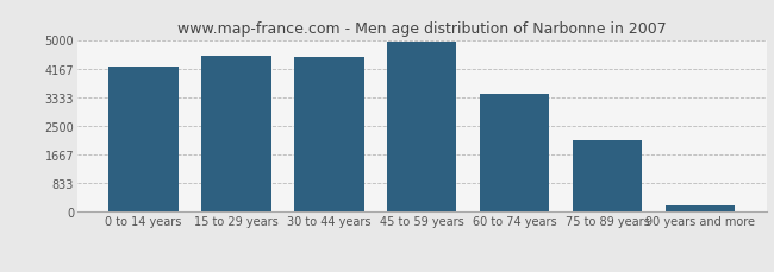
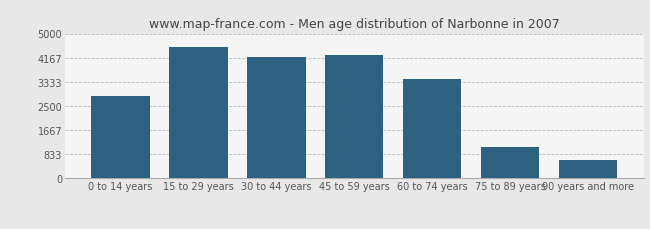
0 to 14 years: 4220 -> 2850
30 to 44 years: 4490 -> 4200
45 to 59 years: 4960 -> 4250
75 to 89 years: 2100 -> 1100
90 years and more: 200 -> 650
